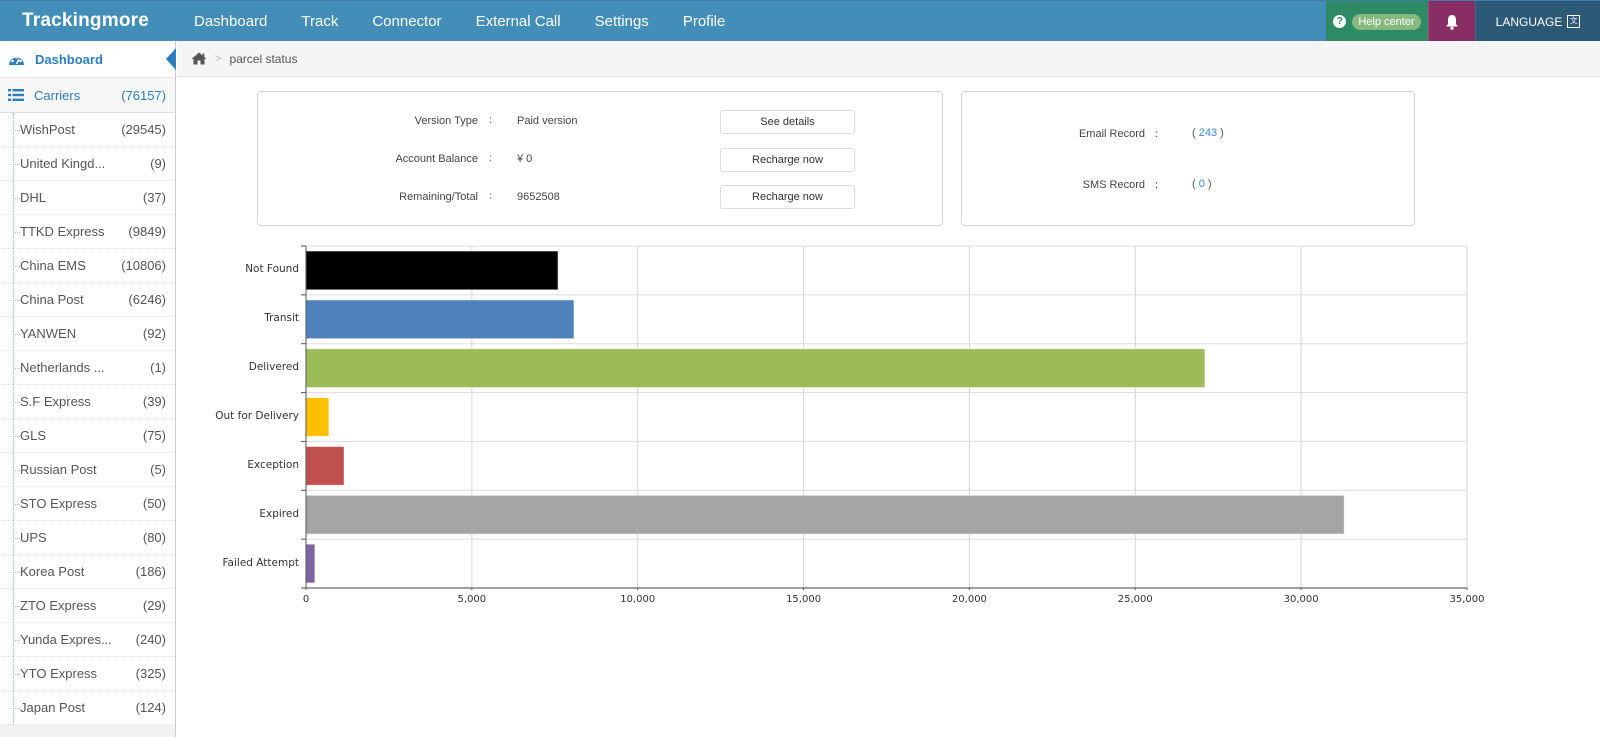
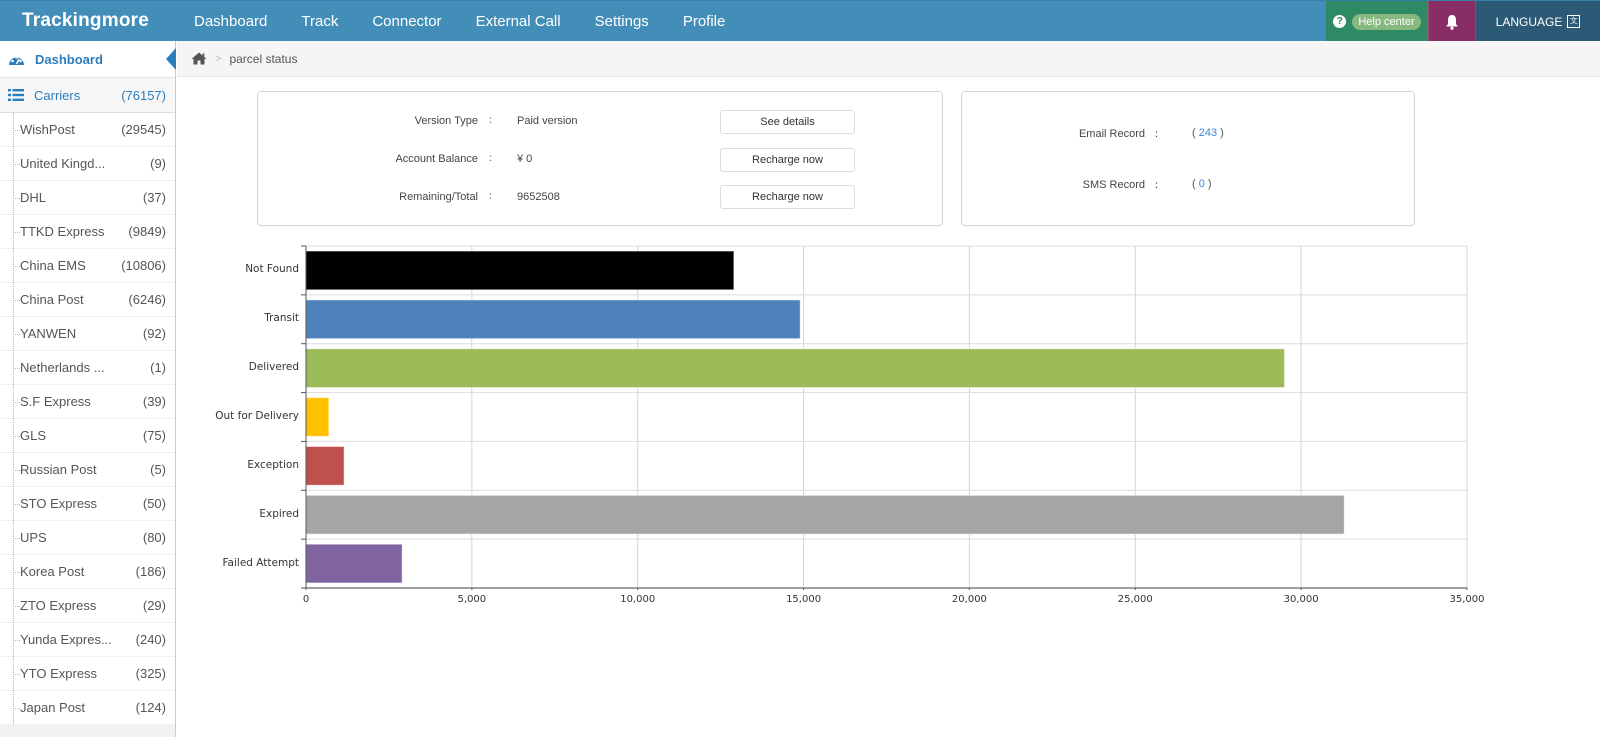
Not Found: 7600 -> 12900
Transit: 8100 -> 14900
Delivered: 27100 -> 29500
Failed Attempt: 300 -> 2900
